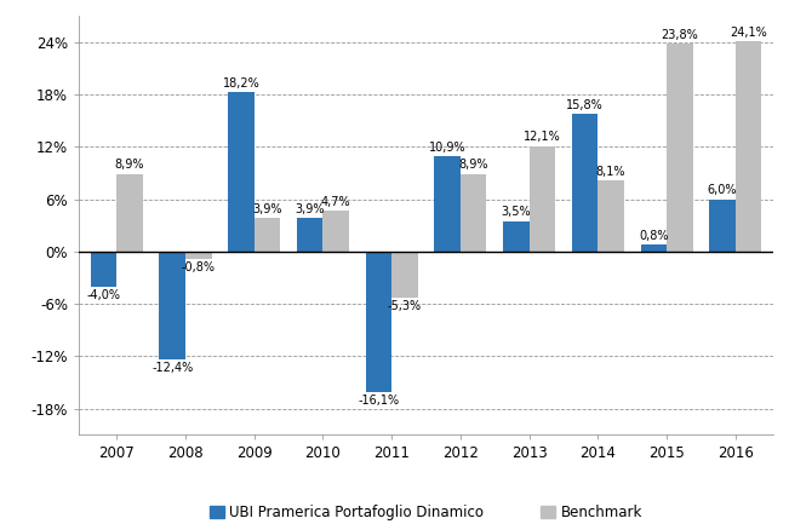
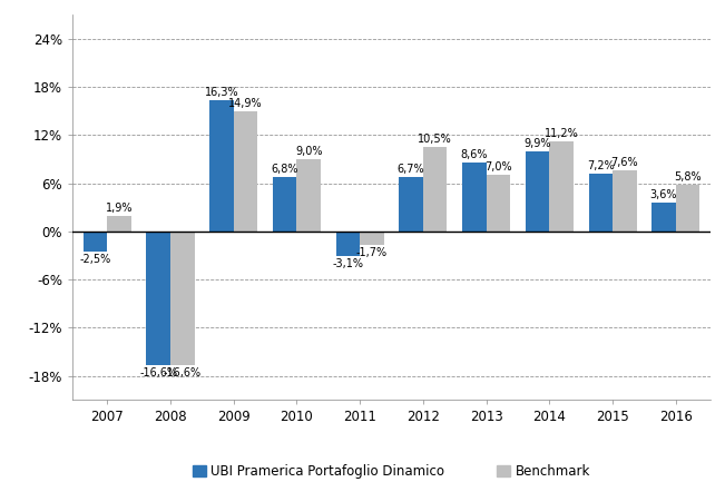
UBI Pramerica Portafoglio Dinamico/2007: -4,0% -> -2,5%
Benchmark/2007: 8,9% -> 1,9%
UBI Pramerica Portafoglio Dinamico/2008: -12.4% -> -16.6%
Benchmark/2008: -0.8% -> -16.6%
UBI Pramerica Portafoglio Dinamico/2009: 18,2% -> 16,3%
Benchmark/2009: 3,9% -> 14,9%
UBI Pramerica Portafoglio Dinamico/2010: 3,9% -> 6,8%
Benchmark/2010: 4,7% -> 9,0%
UBI Pramerica Portafoglio Dinamico/2011: -16,1% -> -3,1%
Benchmark/2011: -5,3% -> -1,7%
UBI Pramerica Portafoglio Dinamico/2012: 10,9% -> 6,7%
Benchmark/2012: 8,9% -> 10,5%
UBI Pramerica Portafoglio Dinamico/2013: 3,5% -> 8,6%
Benchmark/2013: 12,1% -> 7,0%
UBI Pramerica Portafoglio Dinamico/2014: 15,8% -> 9,9%
Benchmark/2014: 8,1% -> 11,2%
UBI Pramerica Portafoglio Dinamico/2015: 0,8% -> 7,2%
Benchmark/2015: 23,8% -> 7,6%
UBI Pramerica Portafoglio Dinamico/2016: 6,0% -> 3,6%
Benchmark/2016: 24,1% -> 5,8%
